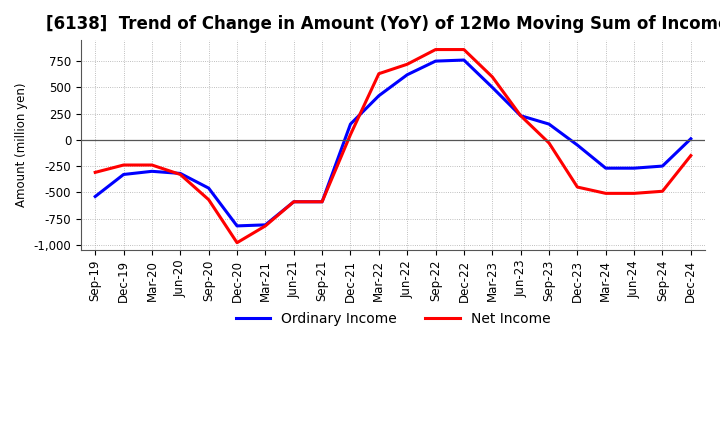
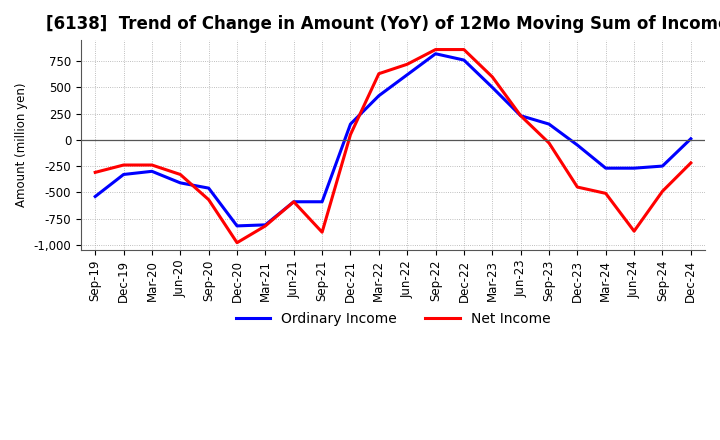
Ordinary Income/Jun-20: -320 -> -410
Net Income/Sep-21: -590 -> -880
Ordinary Income/Sep-22: 750 -> 820
Net Income/Jun-24: -510 -> -870
Net Income/Dec-24: -150 -> -220
